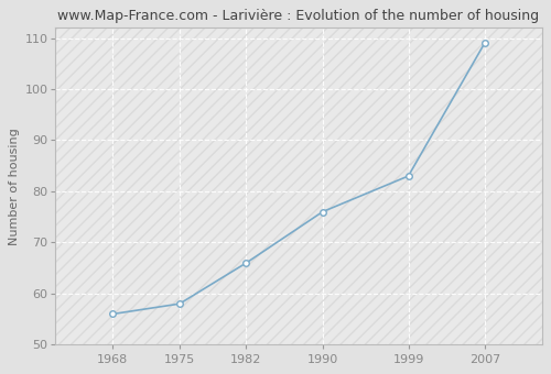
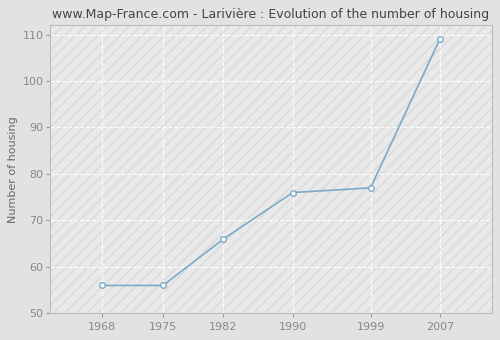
1975: 58 -> 56
1999: 83 -> 77
